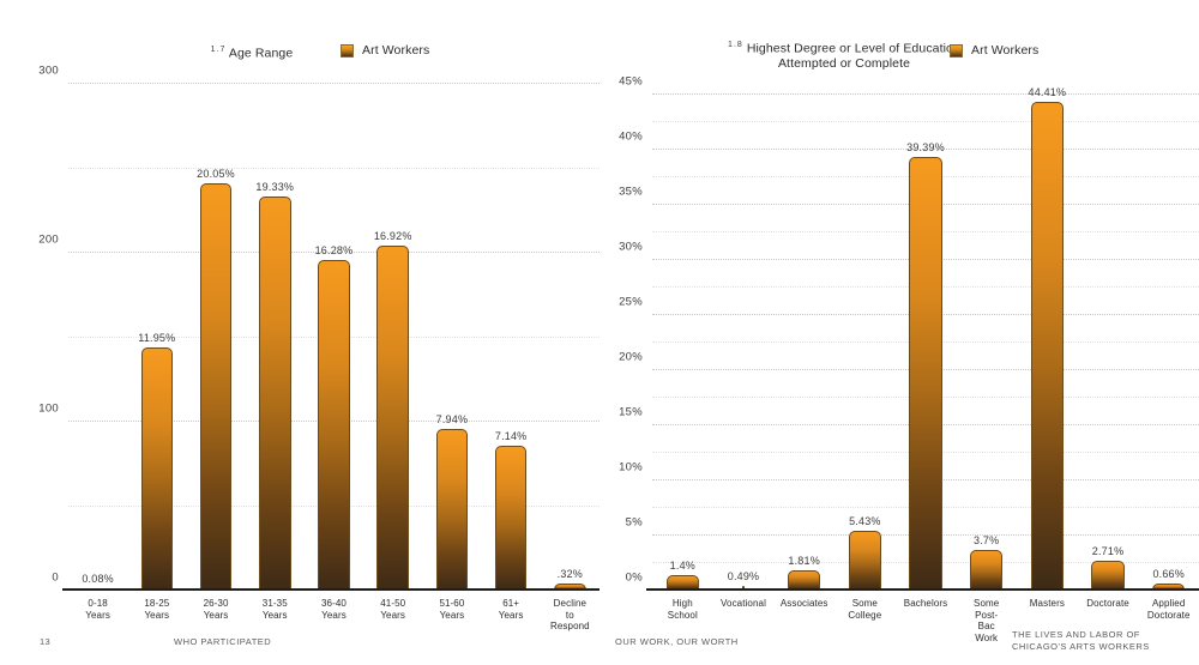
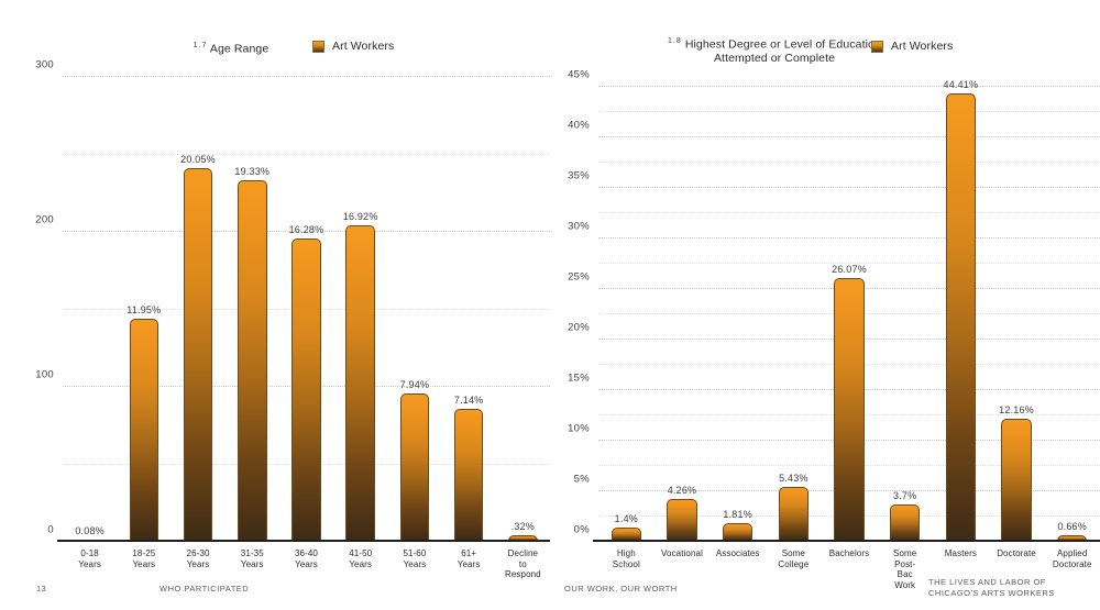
Highest Degree or Level of Education Attempted or Complete/Vocational: 0.49% -> 4.26%
Highest Degree or Level of Education Attempted or Complete/Bachelors: 39.39% -> 26.07%
Highest Degree or Level of Education Attempted or Complete/Doctorate: 2.71% -> 12.16%
